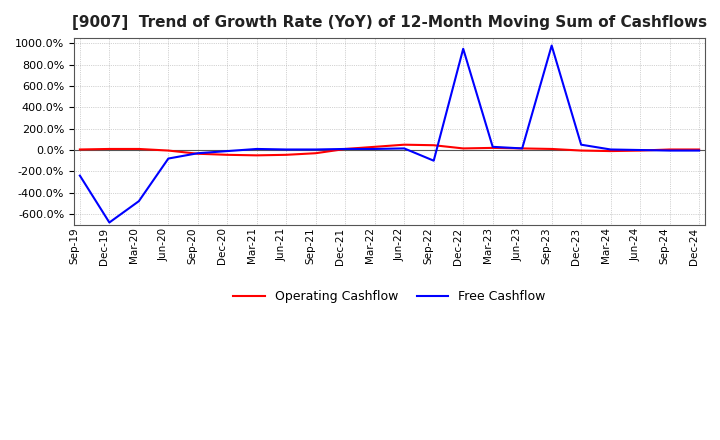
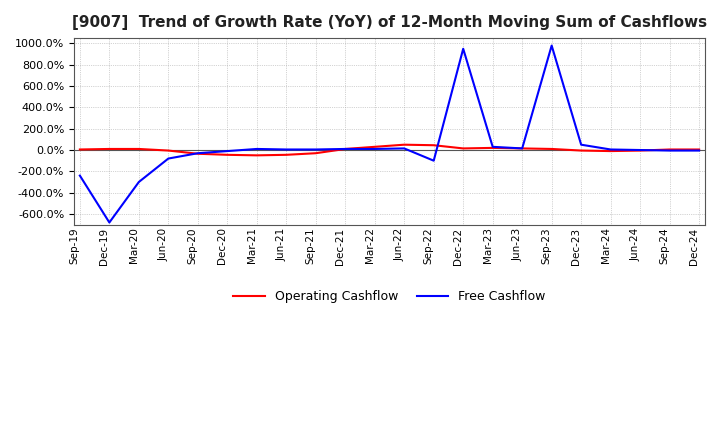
Free Cashflow/Mar-20: -480% -> -300%
